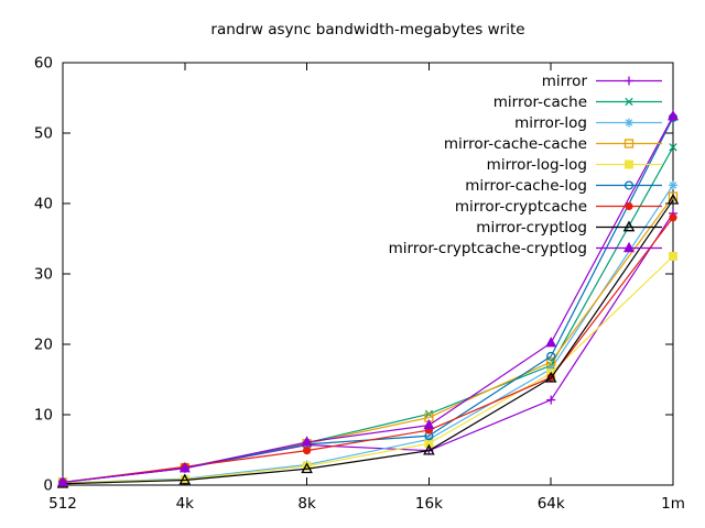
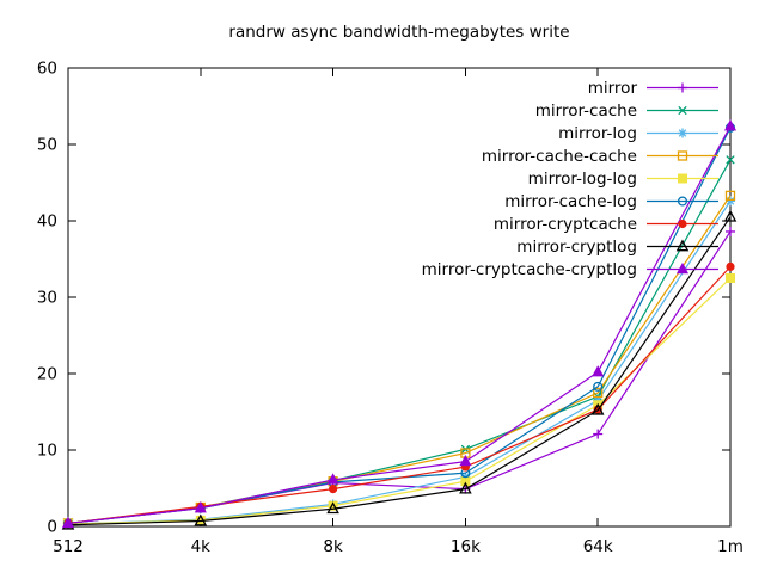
mirror-cache-cache/1m: 41 -> 43
mirror-cryptcache/1m: 38 -> 34
